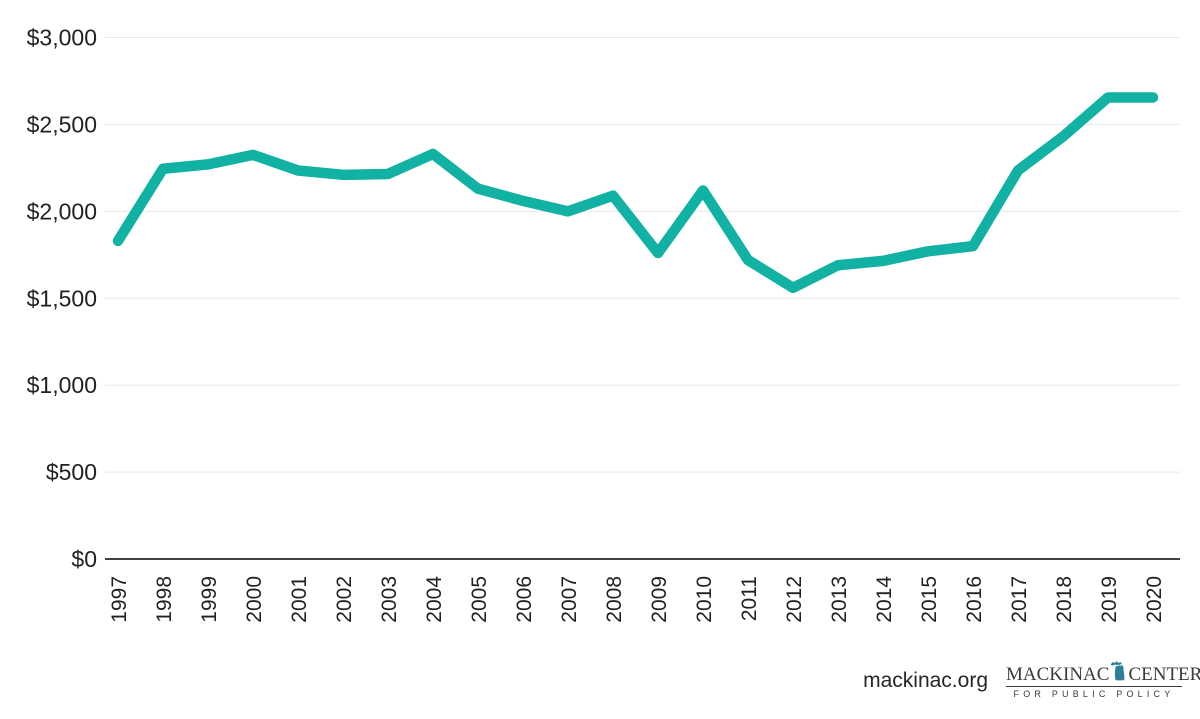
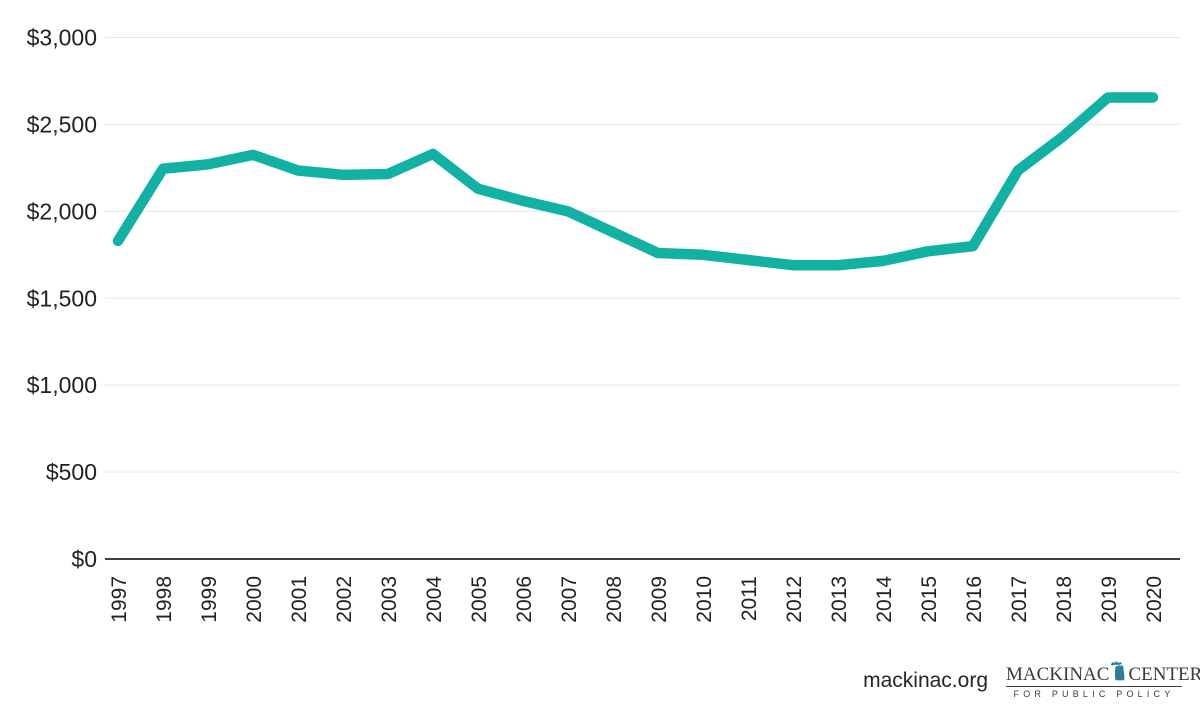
2008: $2090 -> $1880
2010: $2120 -> $1750
2012: $1560 -> $1690
